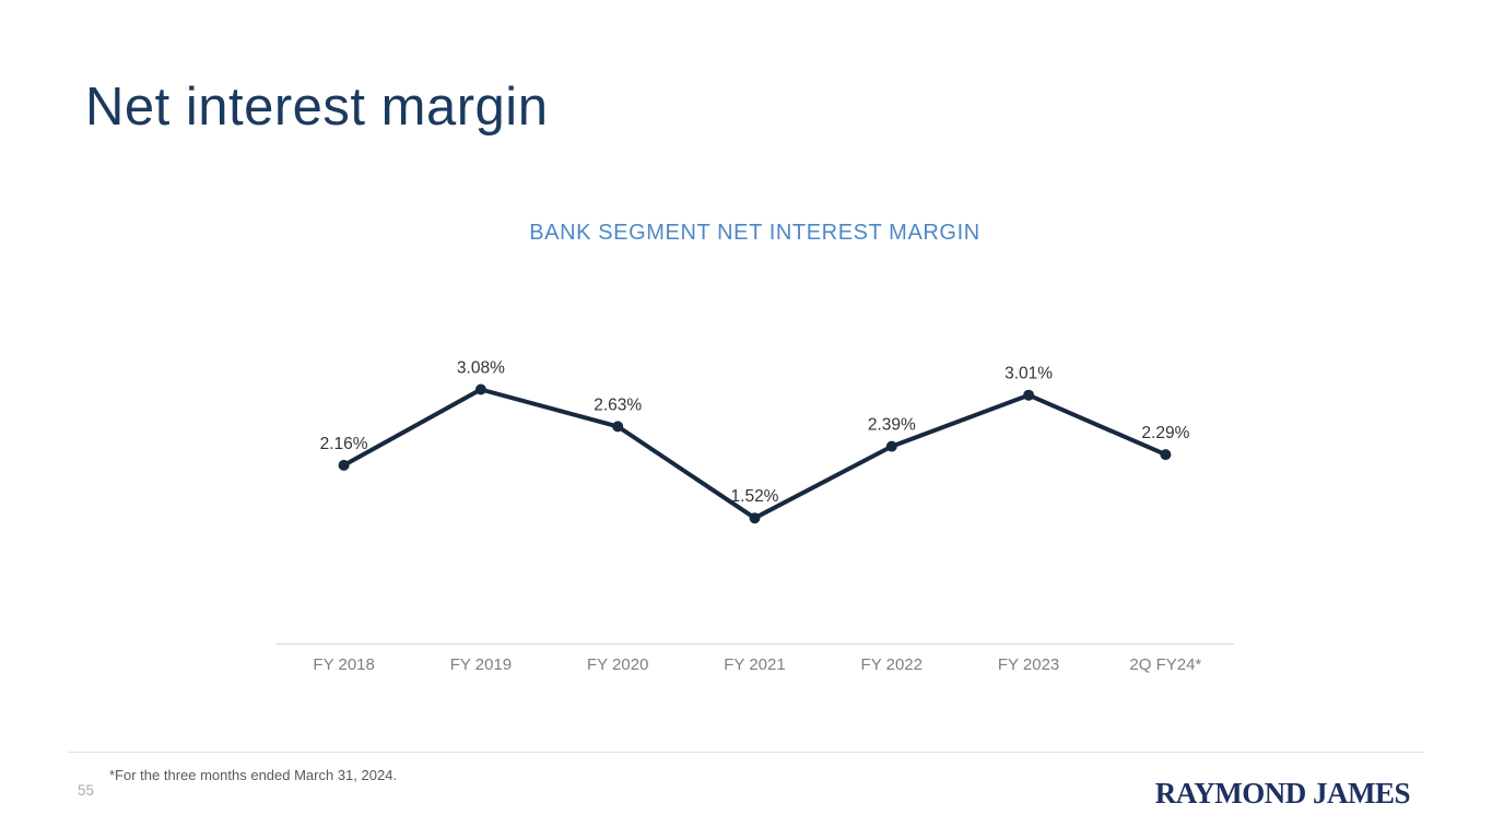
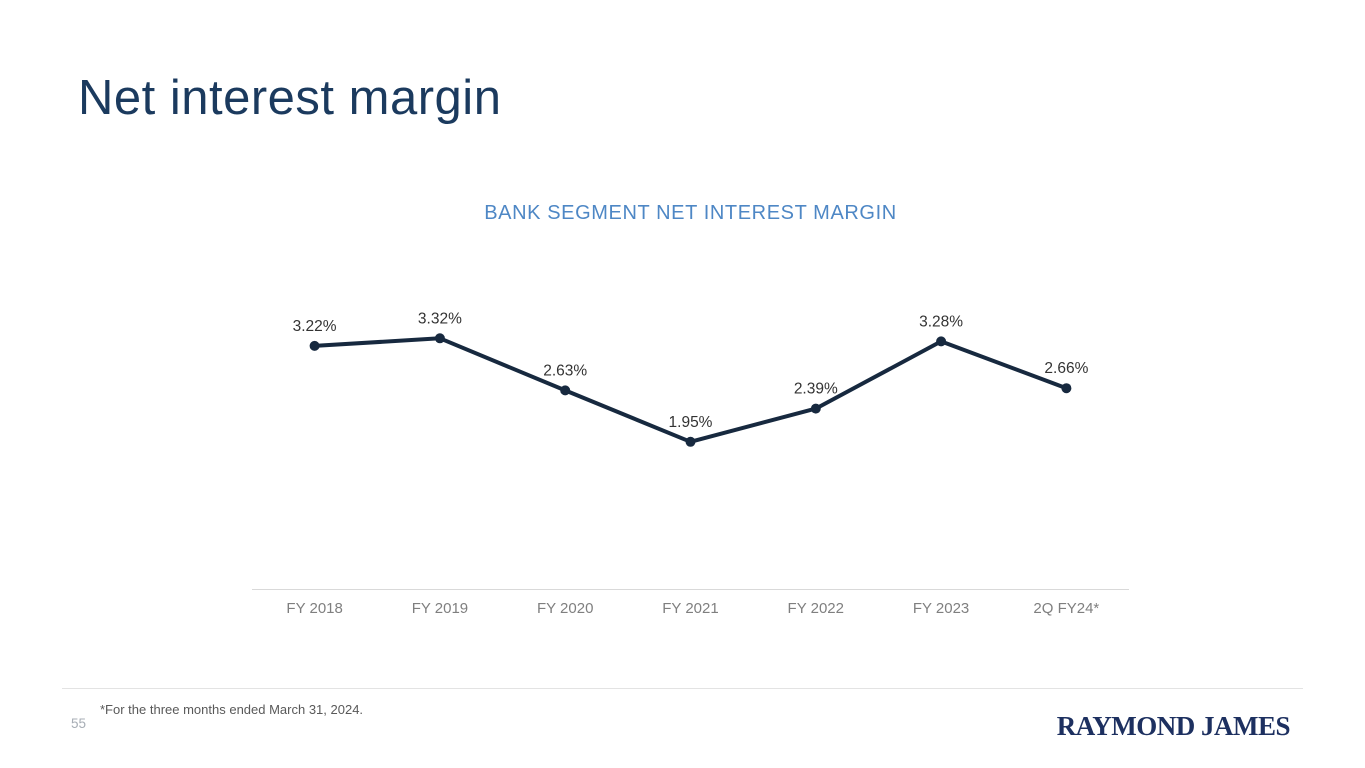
FY 2018: 2.16% -> 3.22%
FY 2019: 3.08% -> 3.32%
FY 2021: 1.52% -> 1.95%
FY 2023: 3.01% -> 3.28%
2Q FY24*: 2.29% -> 2.66%
